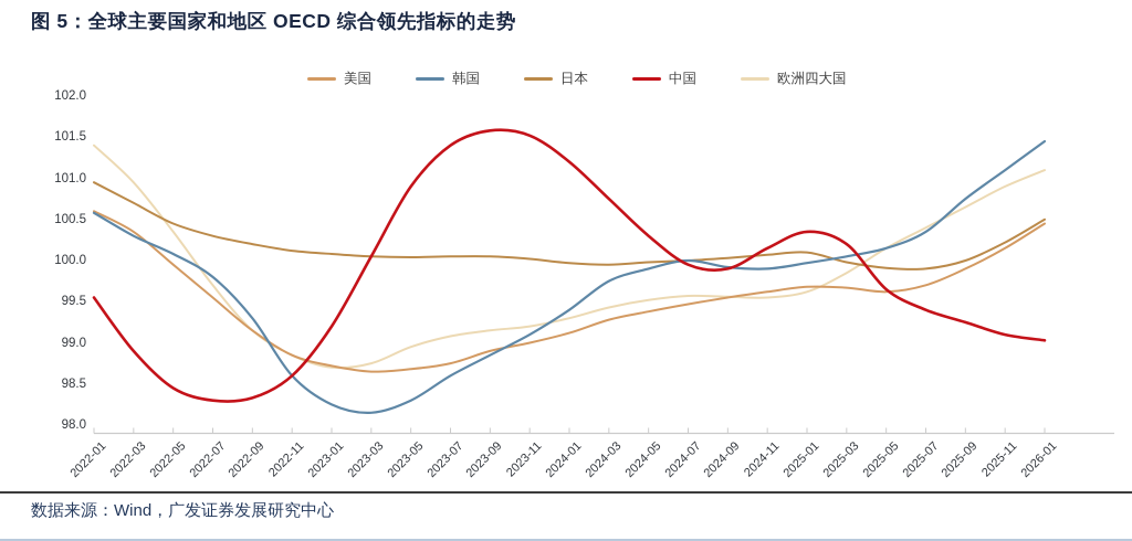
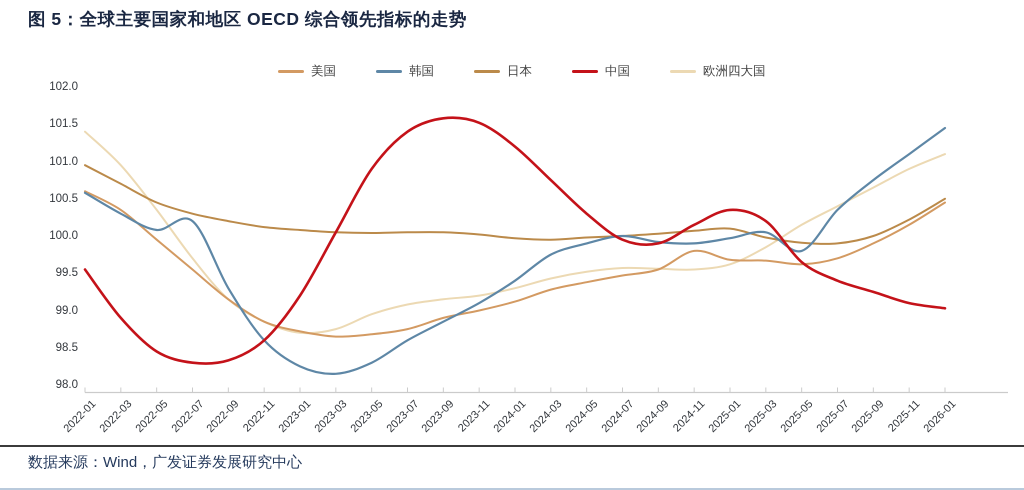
韩国/2022-07: 99.8 -> 100.2
美国/2024-11: 99.6 -> 99.8
韩国/2025-05: 100.2 -> 99.8
